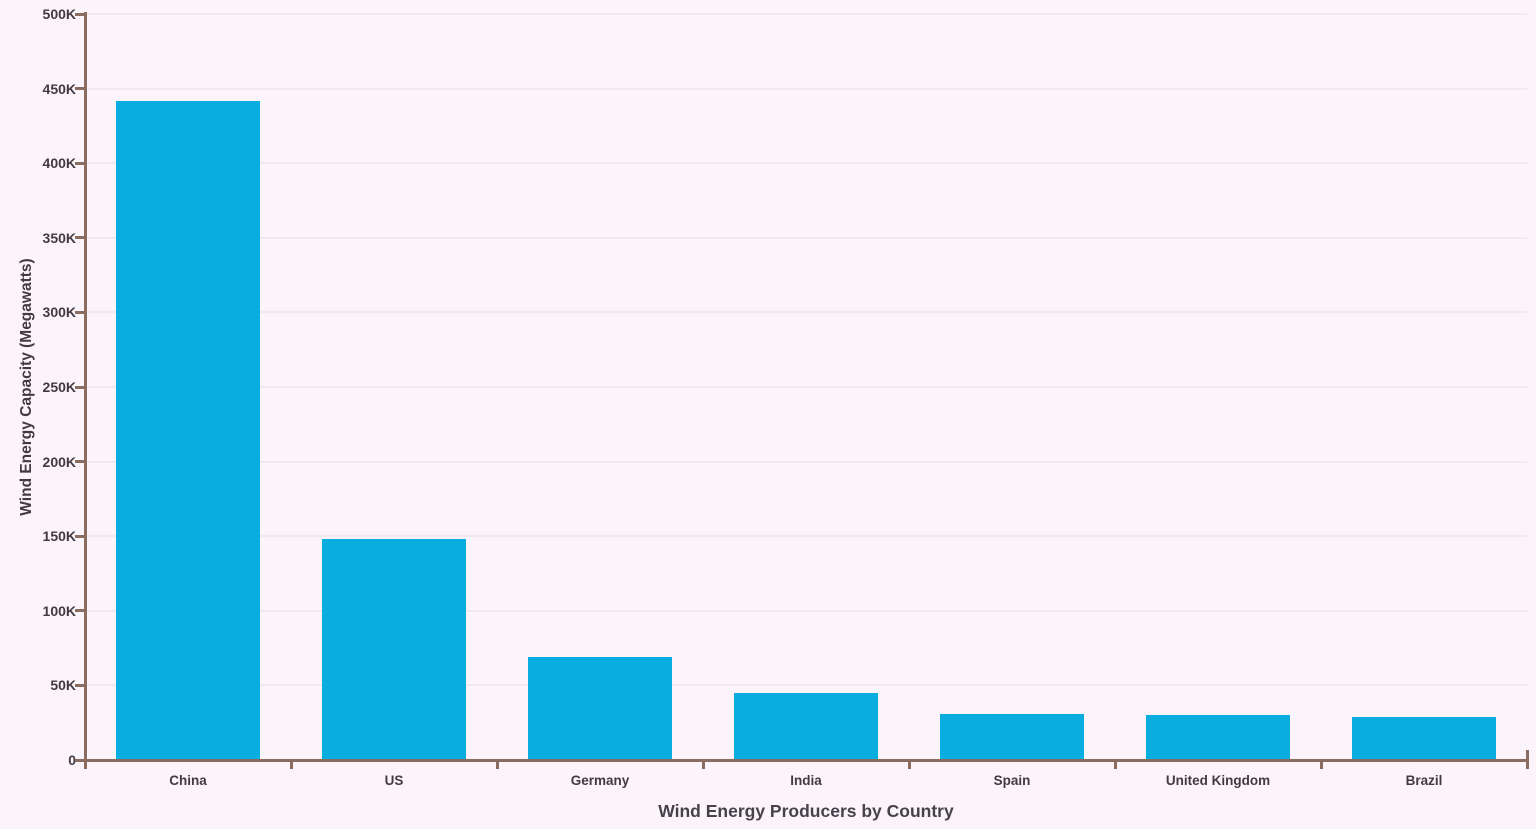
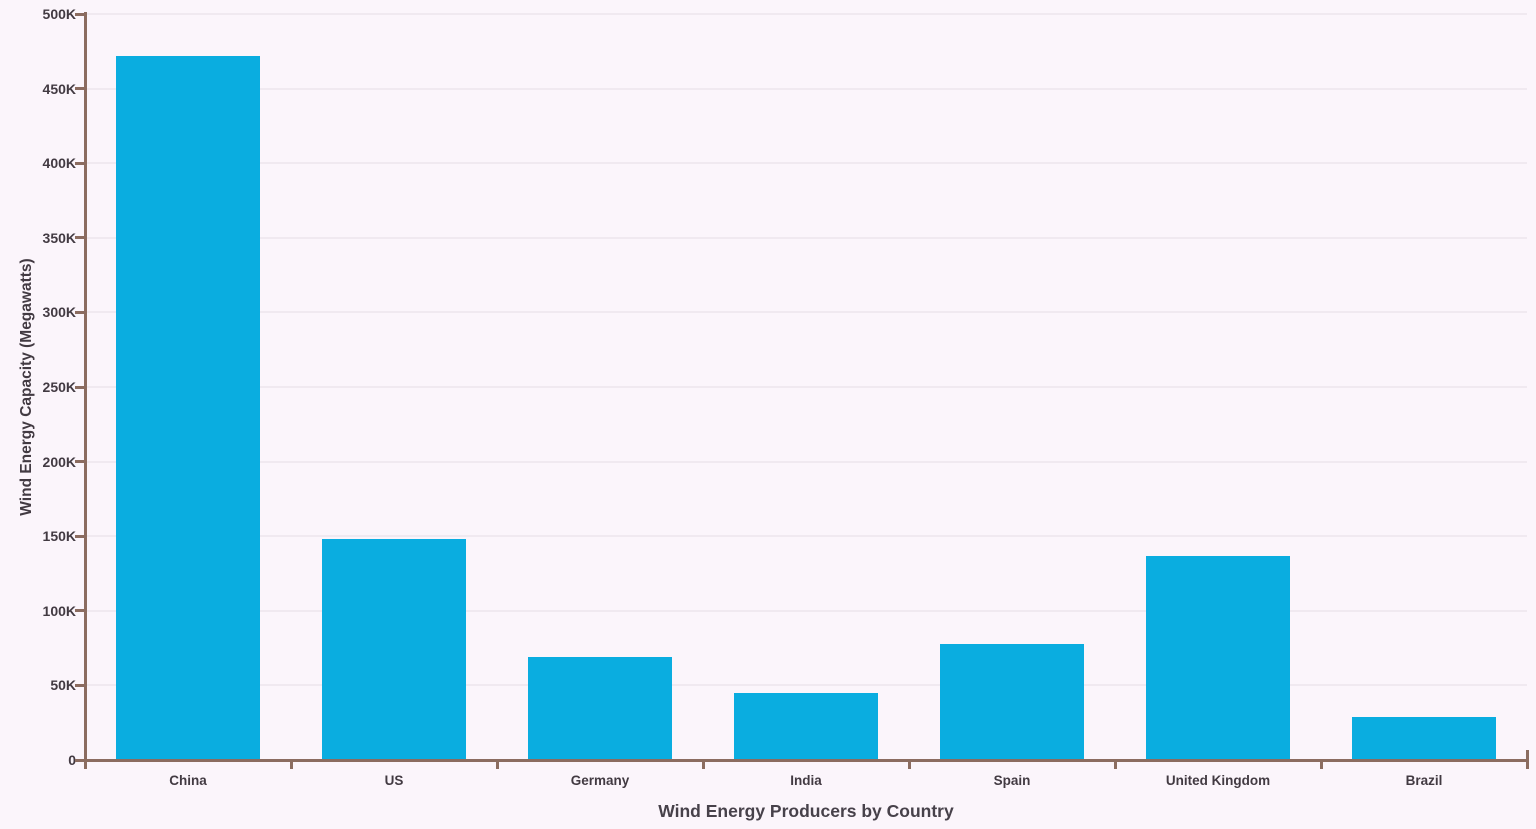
China: 442K -> 472K
Spain: 31K -> 78K
United Kingdom: 30K -> 137K
